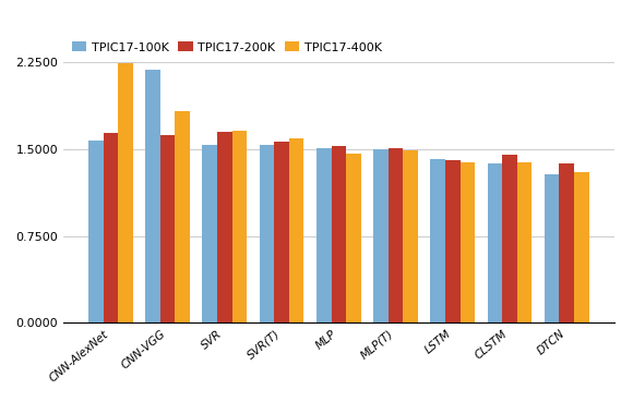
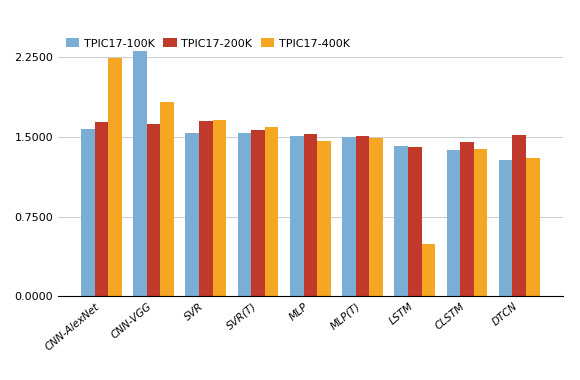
TPIC17-100K/CNN-VGG: 2.18 -> 2.31
TPIC17-400K/LSTM: 1.39 -> 0.49
TPIC17-200K/DTCN: 1.38 -> 1.52
